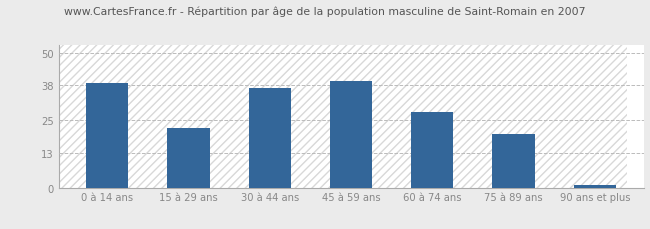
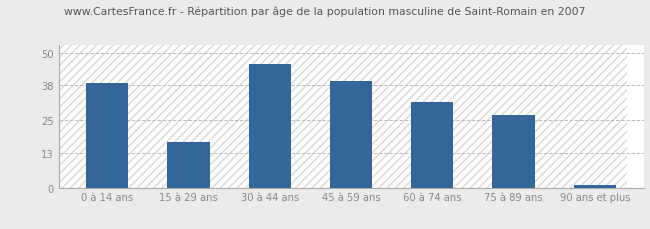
15 à 29 ans: 22.0 -> 17.0
30 à 44 ans: 37.0 -> 46.0
60 à 74 ans: 28.0 -> 32.0
75 à 89 ans: 20.0 -> 27.0
